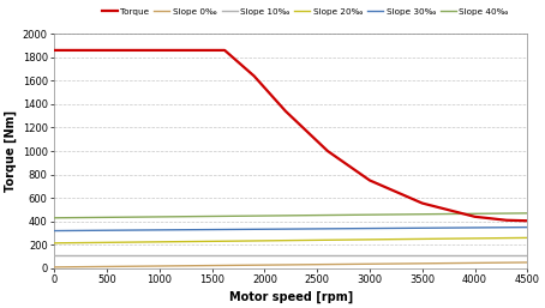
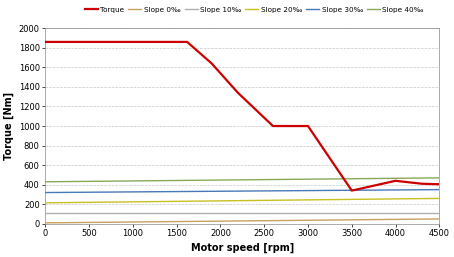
3000: 750 -> 1000
3500: 560 -> 340
